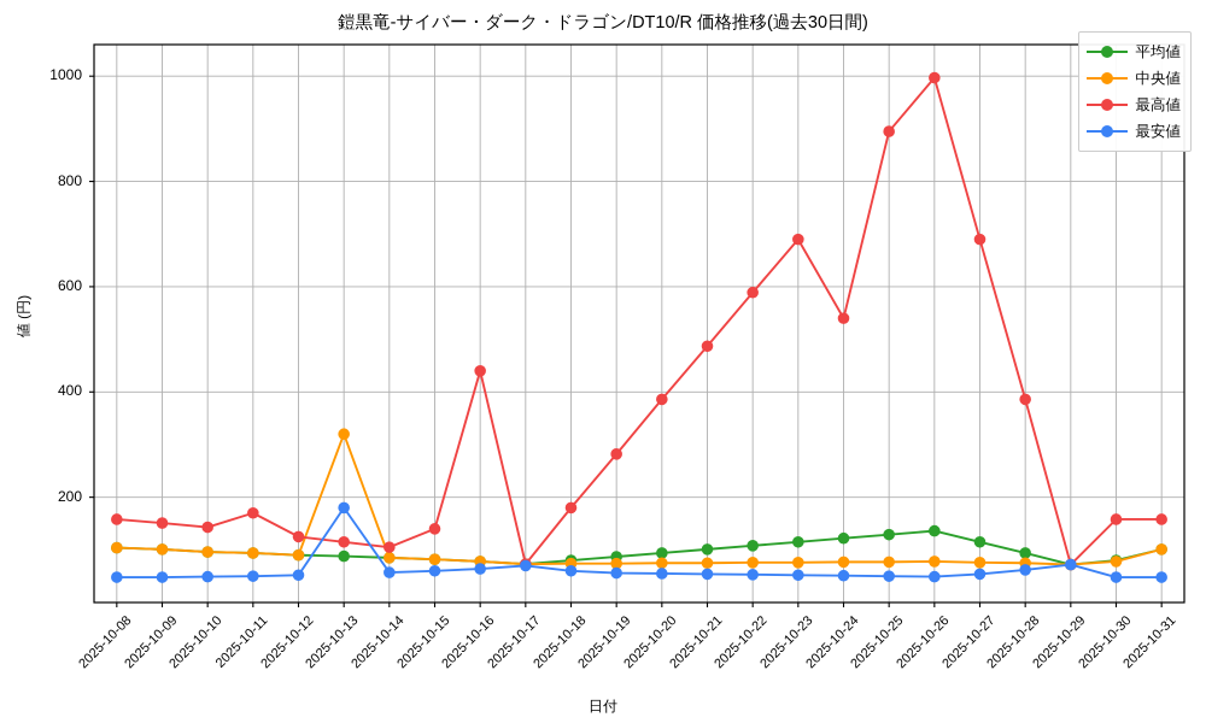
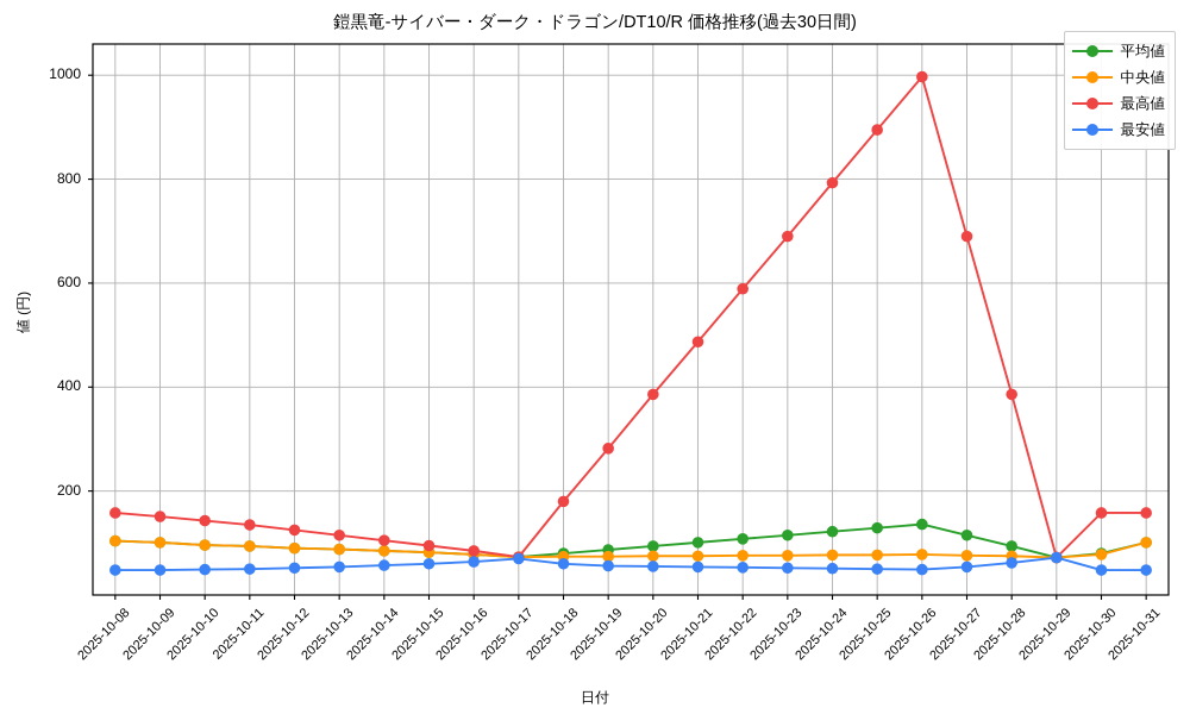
最高値/2025-10-11: 170 -> 140
中央値/2025-10-13: 320 -> 90
最安値/2025-10-13: 180 -> 50
最高値/2025-10-15: 140 -> 100
最高値/2025-10-16: 440 -> 80
最高値/2025-10-24: 540 -> 790
